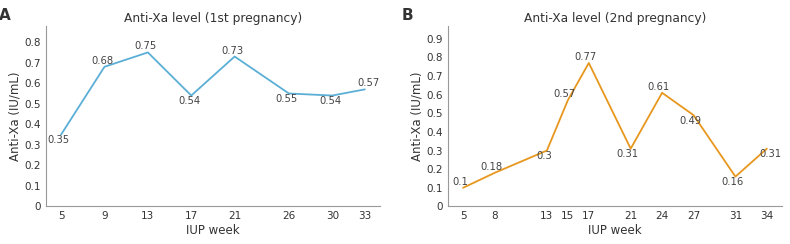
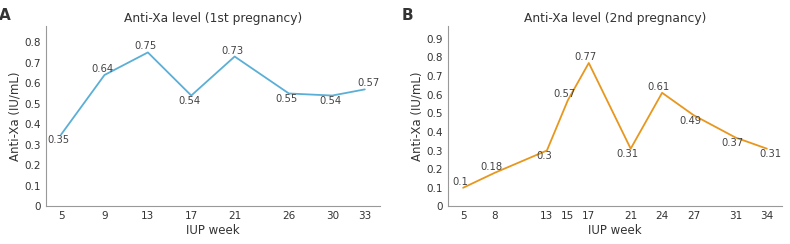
Anti-Xa level (1st pregnancy)/9: 0.68 -> 0.64
Anti-Xa level (2nd pregnancy)/31: 0.16 -> 0.37
